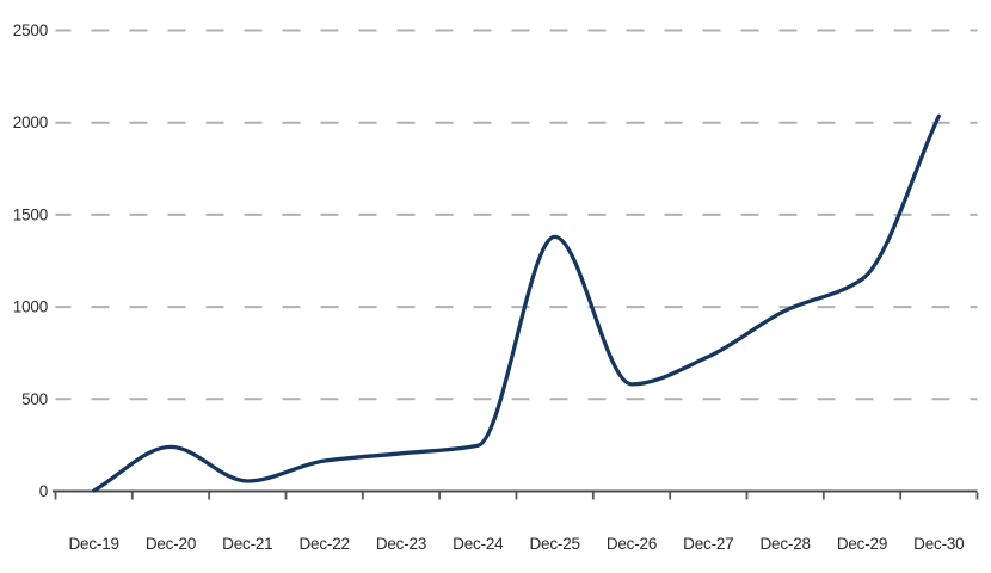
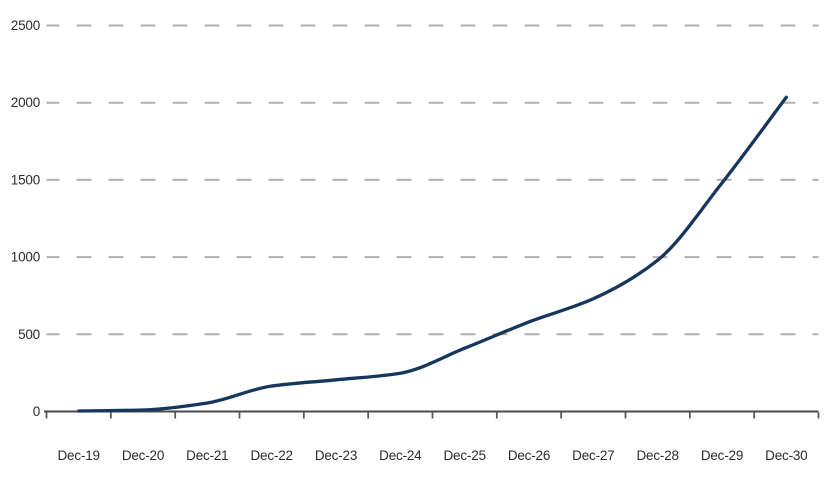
Dec-20: 240 -> 10
Dec-25: 1380 -> 410
Dec-29: 1150 -> 1480
